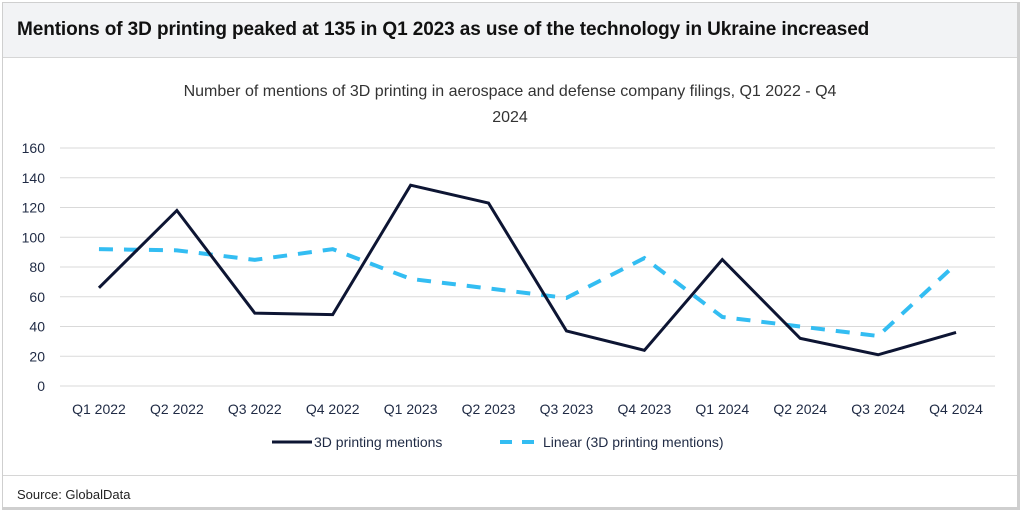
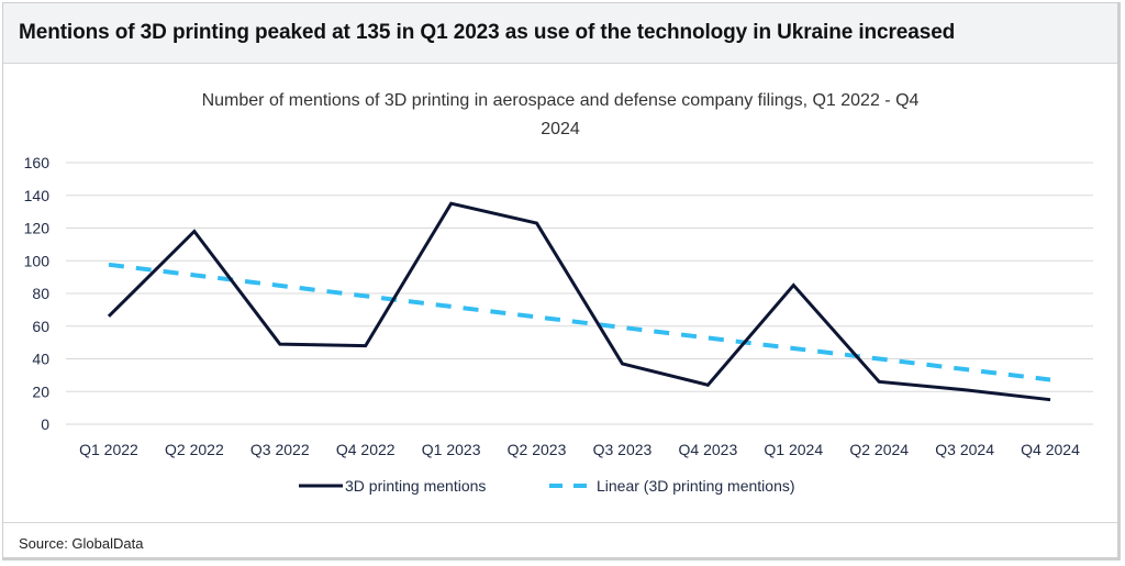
Linear (3D printing mentions)/Q1 2022: 92 -> 98
Linear (3D printing mentions)/Q4 2022: 92 -> 78
Linear (3D printing mentions)/Q4 2023: 86 -> 53
3D printing mentions/Q2 2024: 32 -> 26
3D printing mentions/Q4 2024: 36 -> 15
Linear (3D printing mentions)/Q4 2024: 82 -> 27
